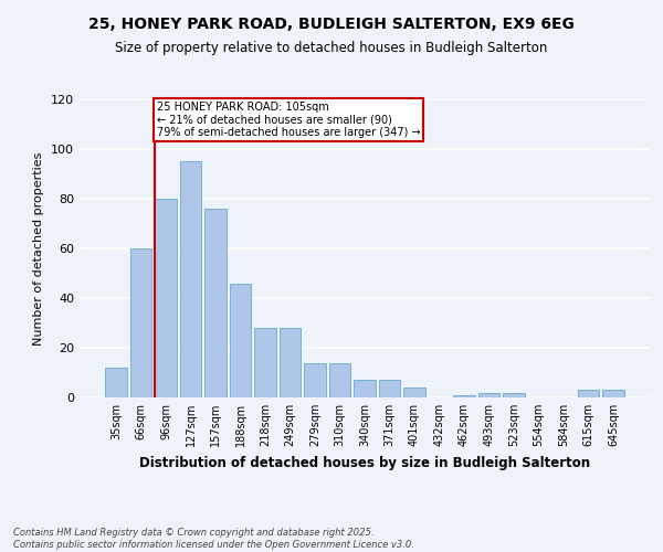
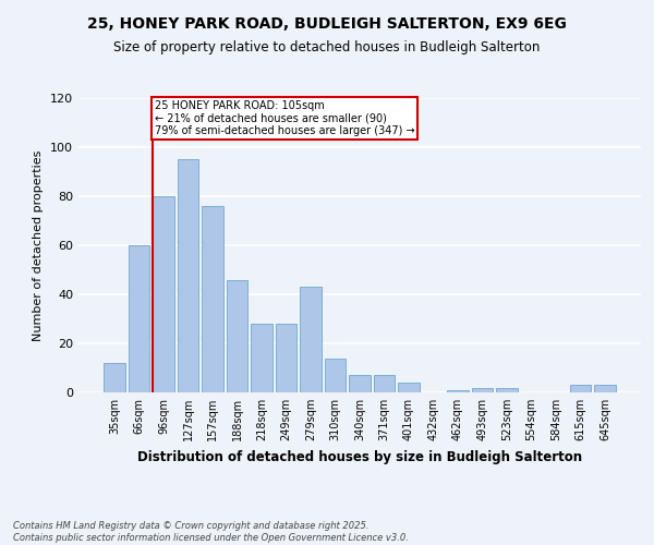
279sqm: 14 -> 43
